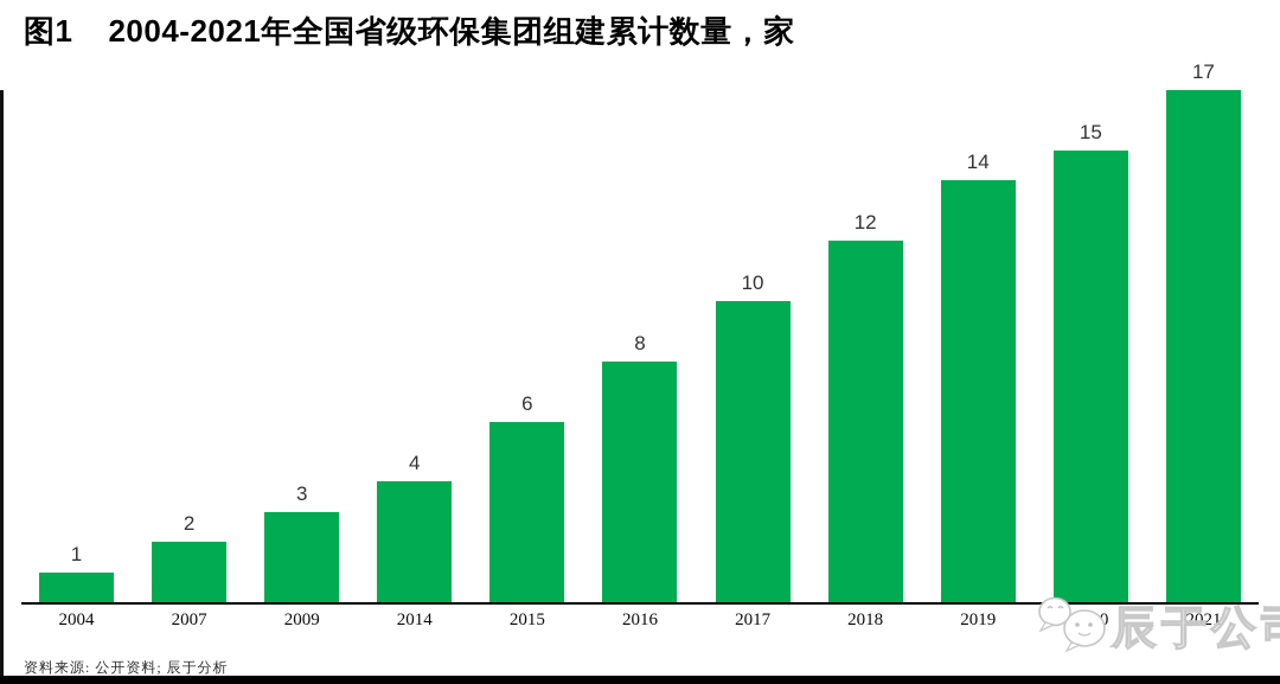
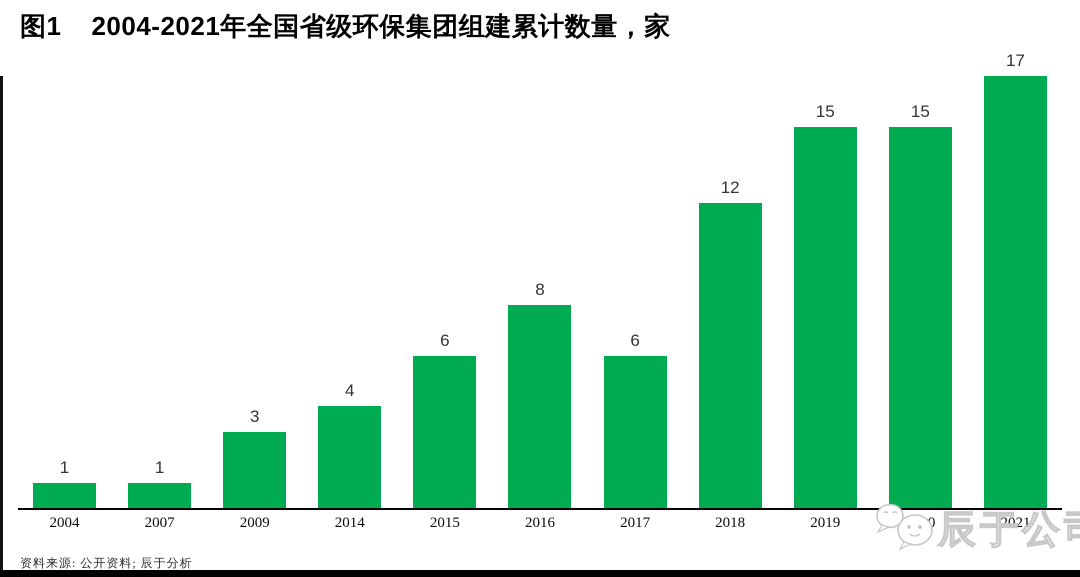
2007: 2 -> 1
2017: 10 -> 6
2019: 14 -> 15
